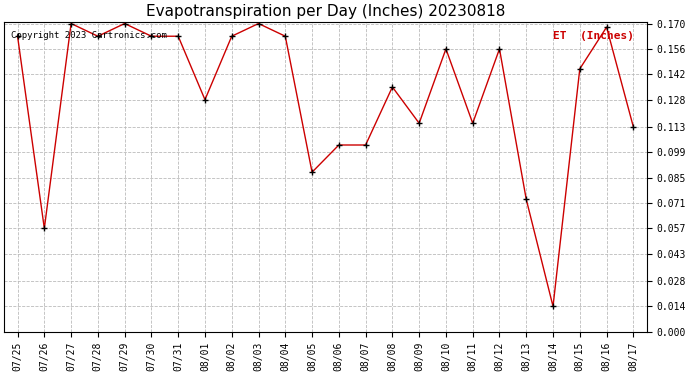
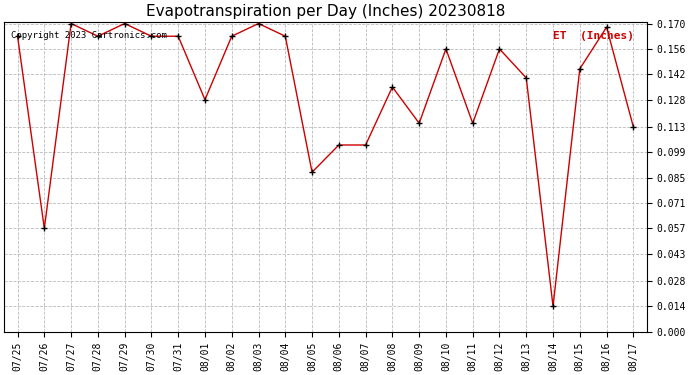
08/13: 0.073 -> 0.140
